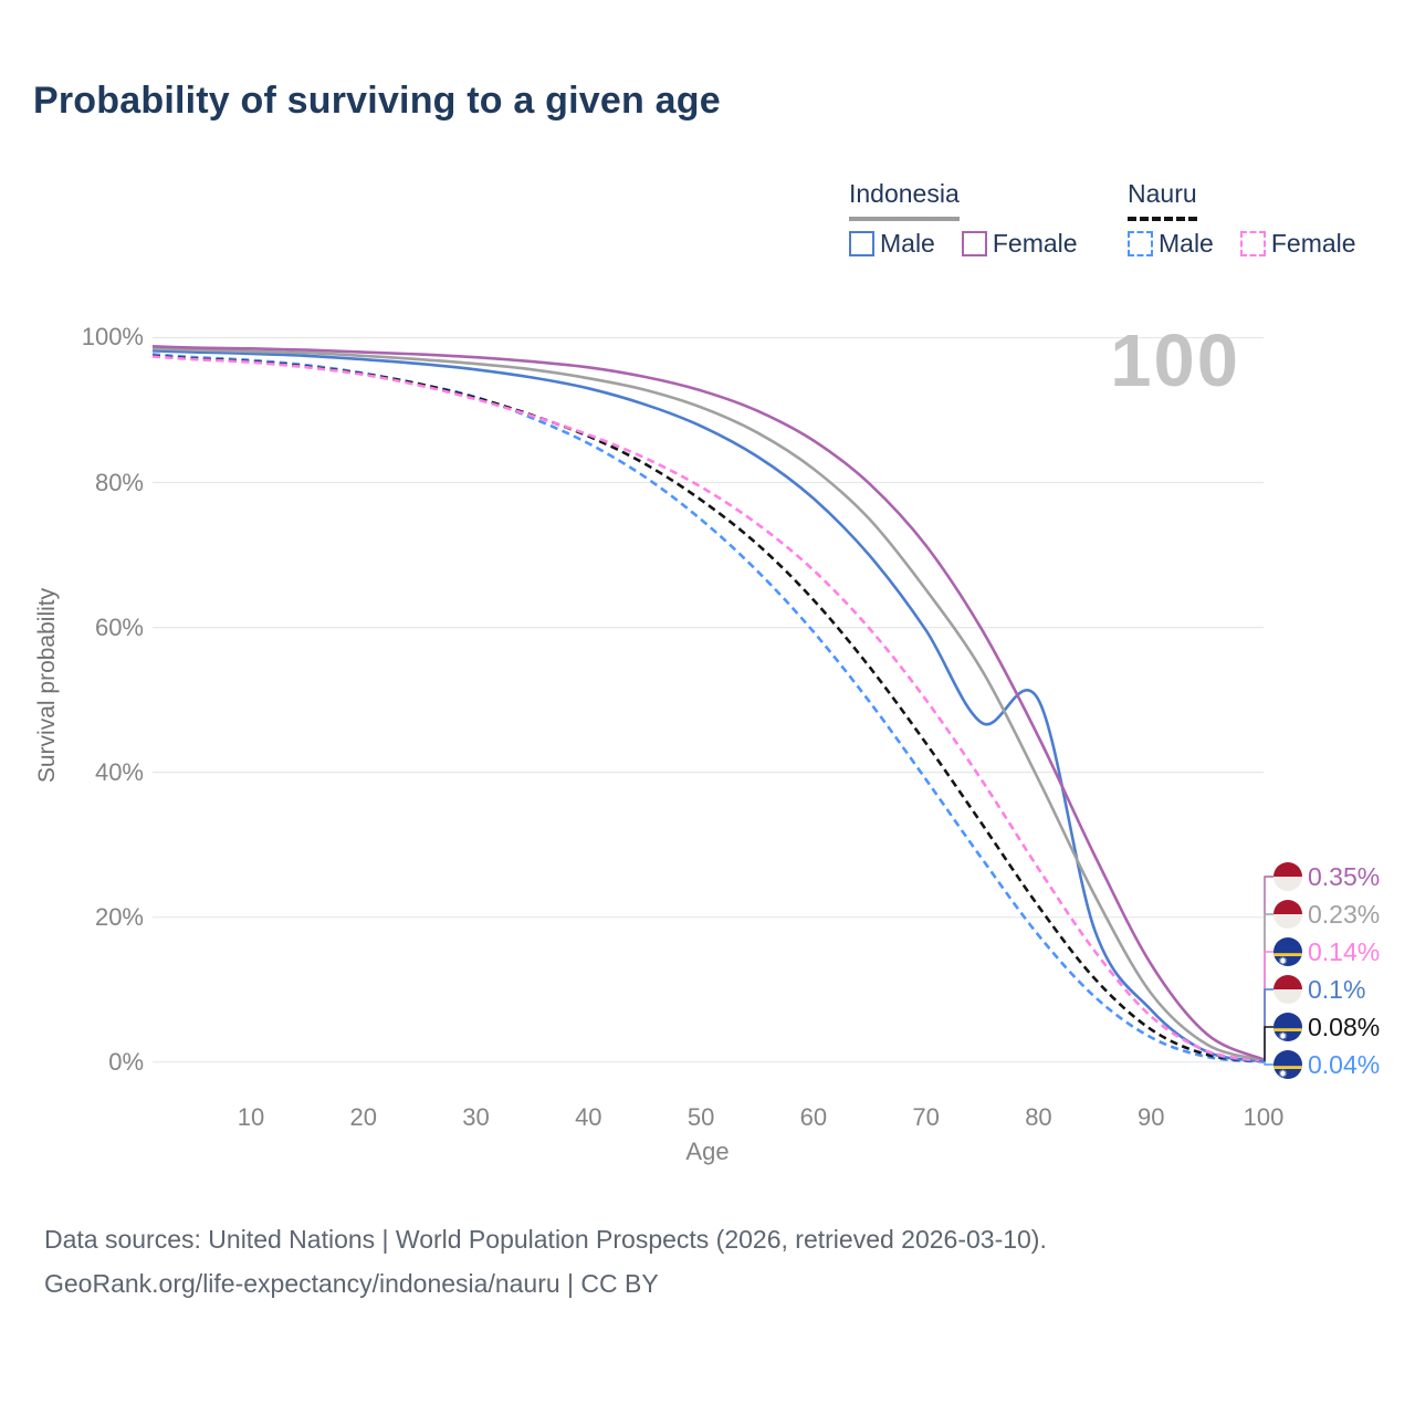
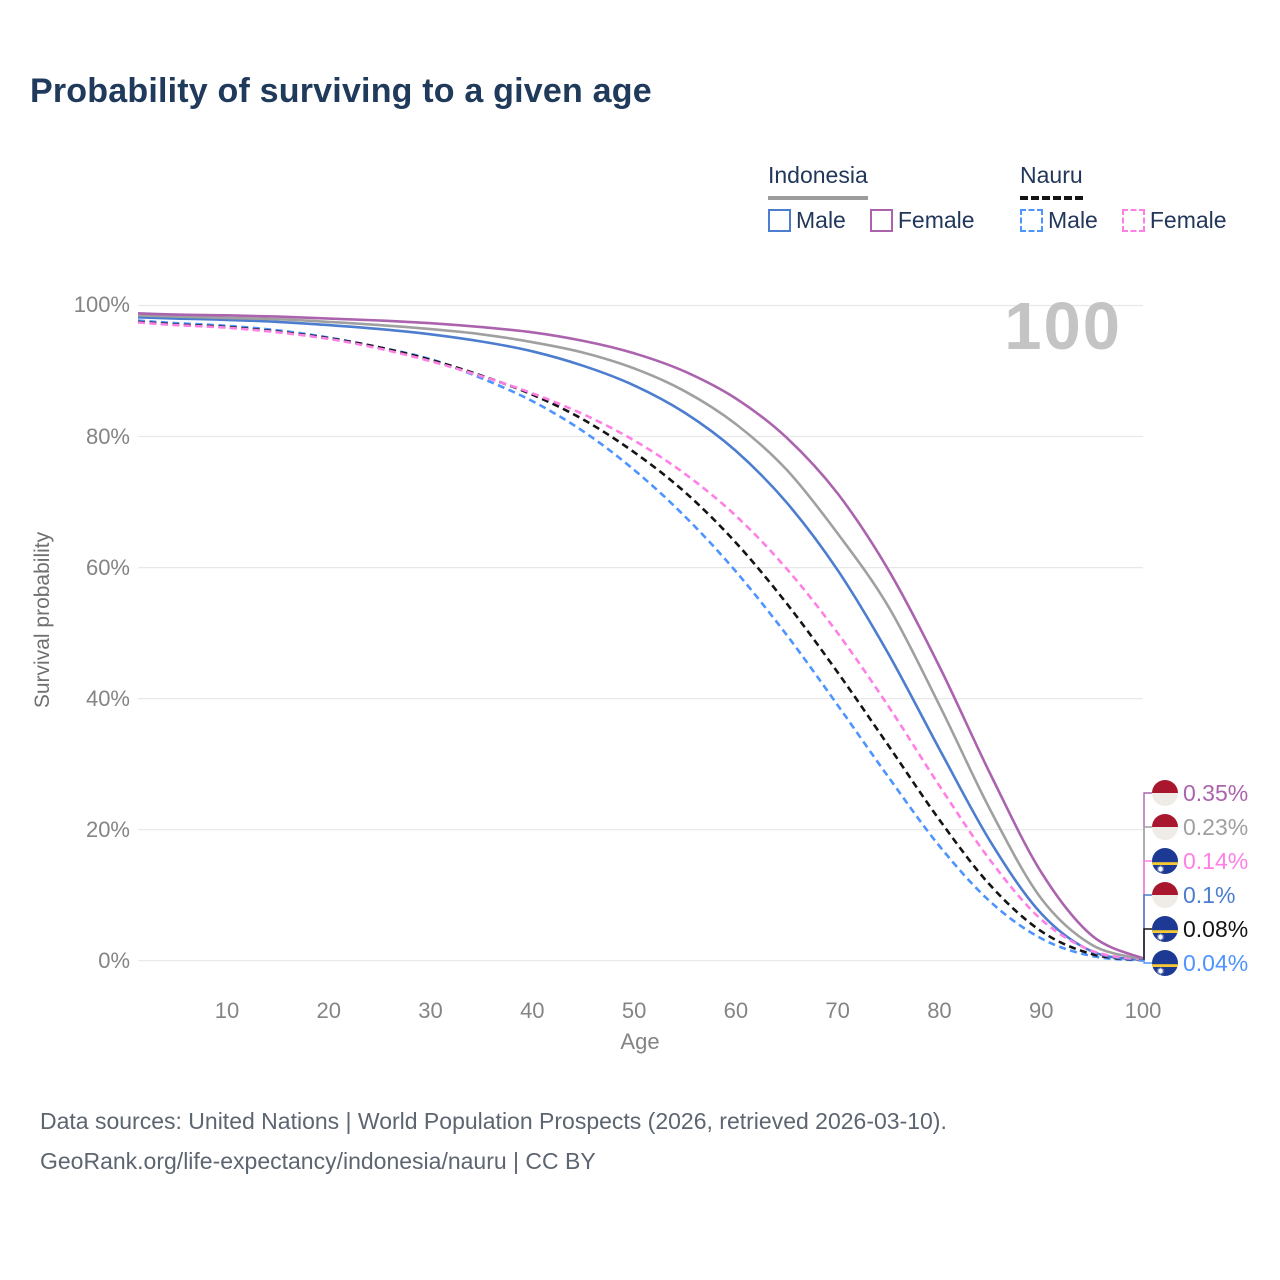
Indonesia Male/80: 50% -> 32%
